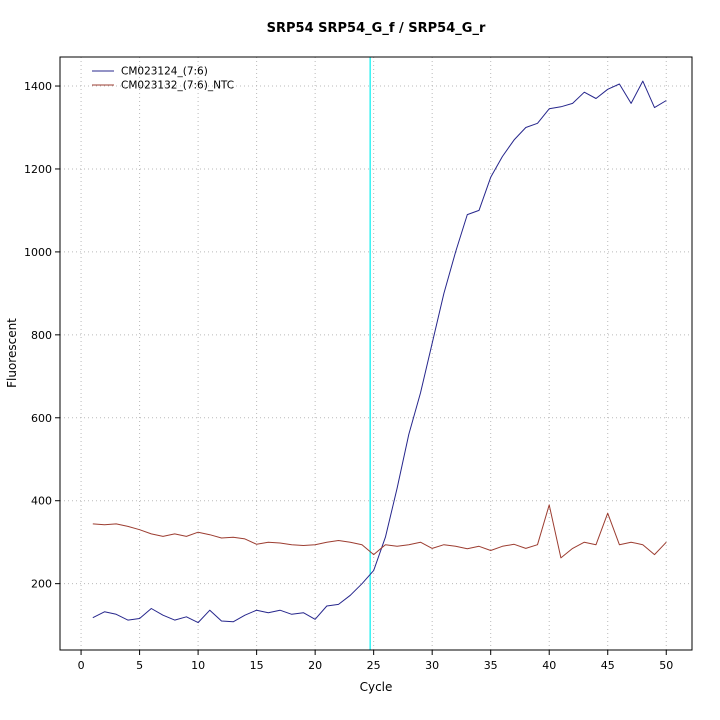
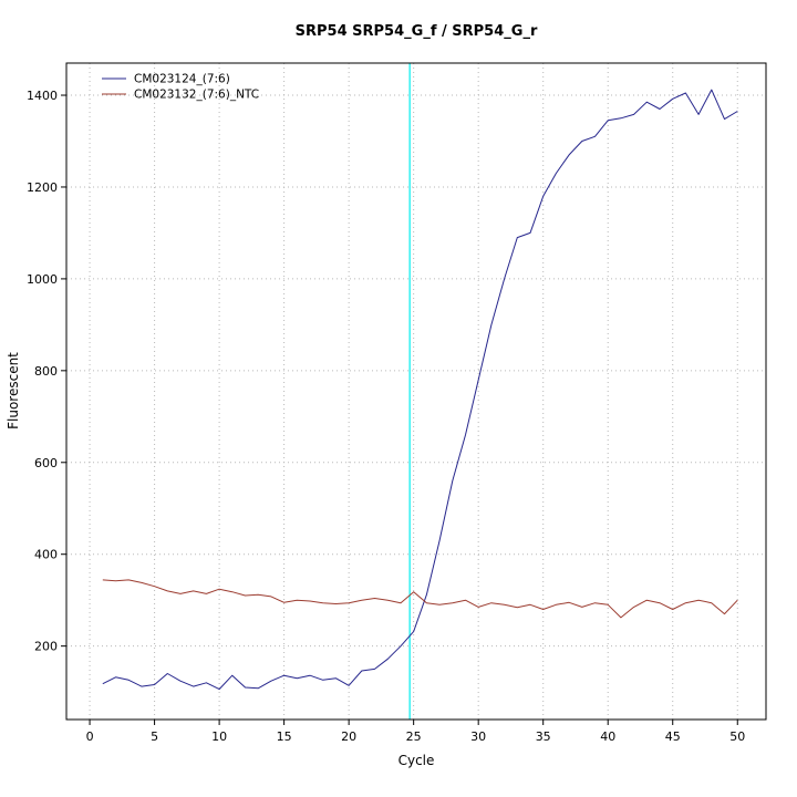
CM023132_(7:6)_NTC/25: 270 -> 320
CM023132_(7:6)_NTC/40: 390 -> 290
CM023132_(7:6)_NTC/45: 370 -> 280
